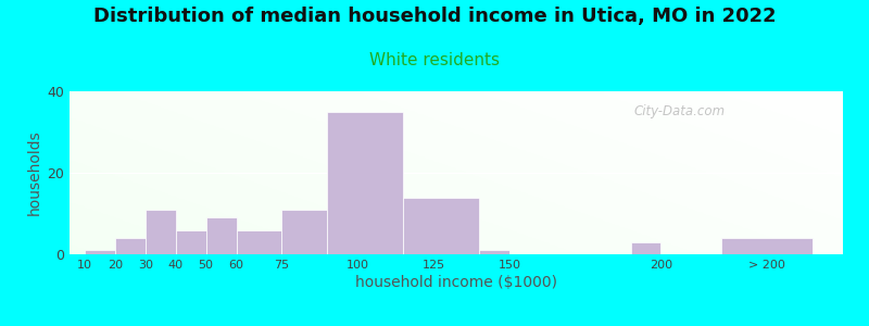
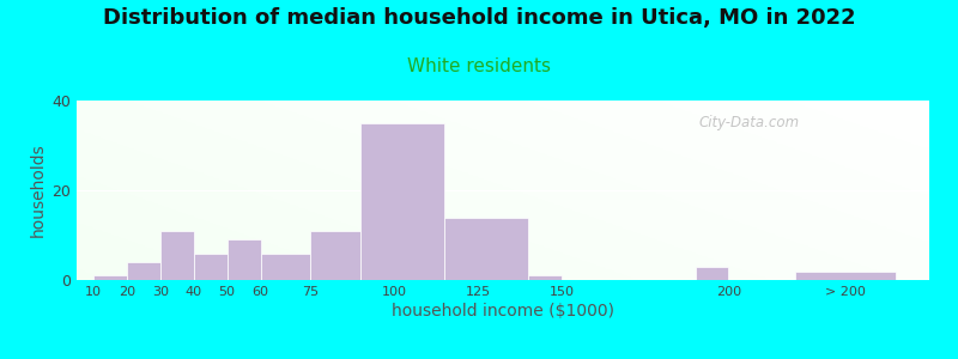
> 200: 4 -> 2
